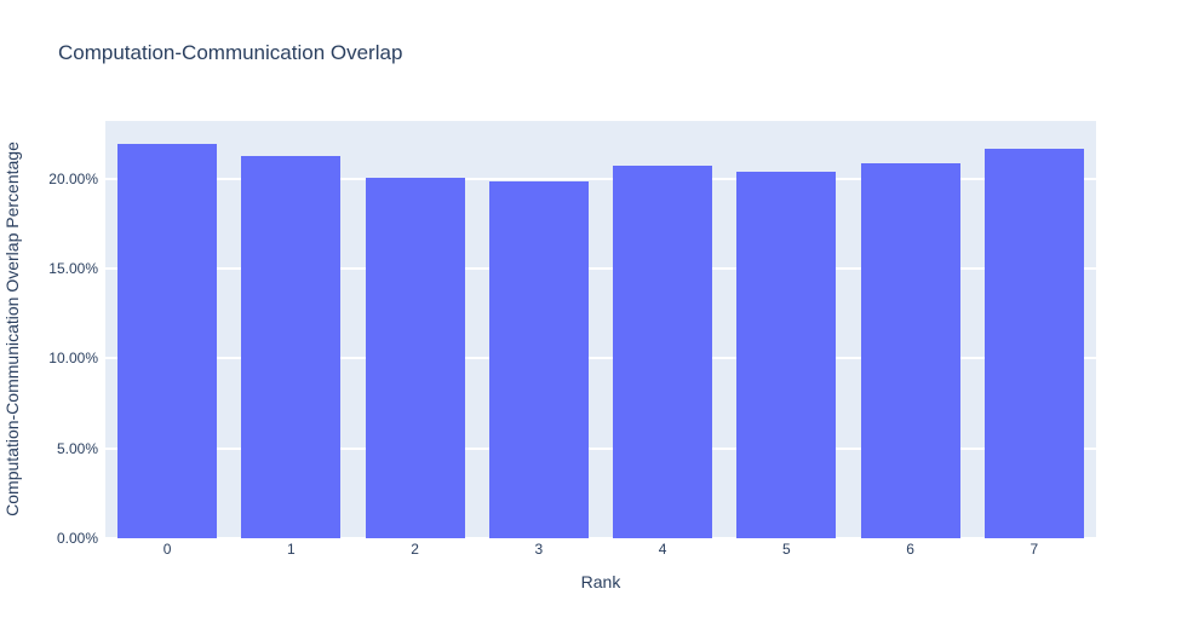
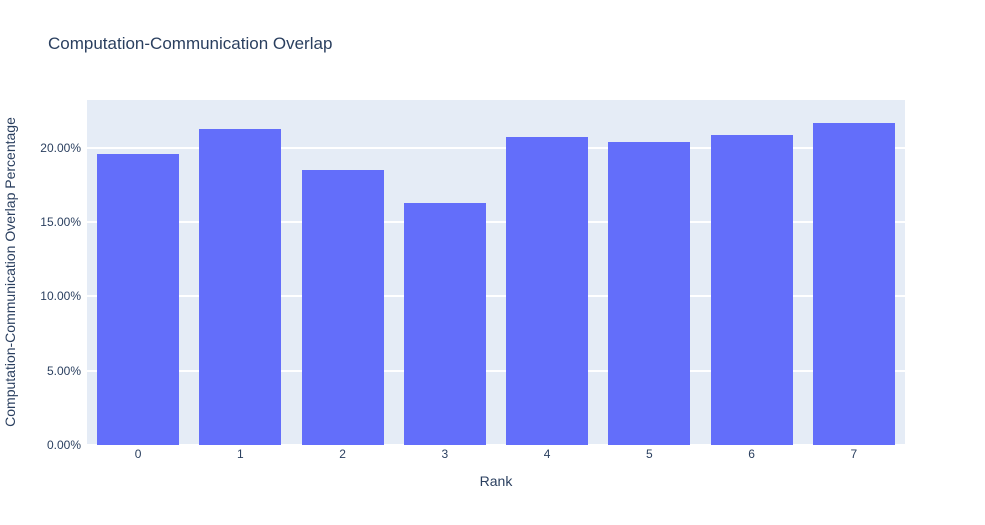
0: 21.9% -> 19.6%
2: 20.0% -> 18.5%
3: 19.9% -> 16.3%
